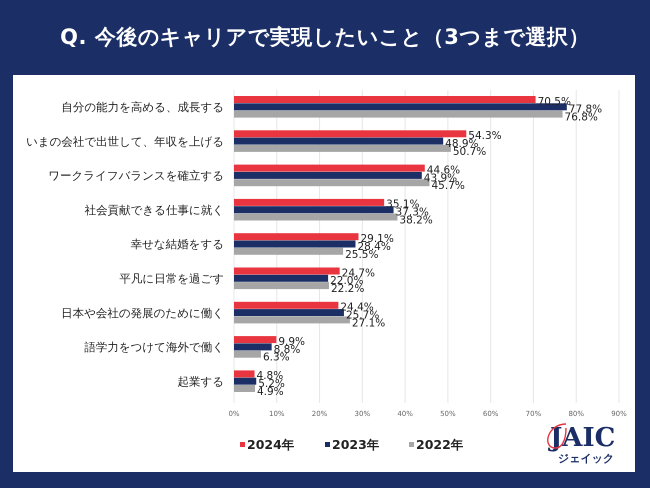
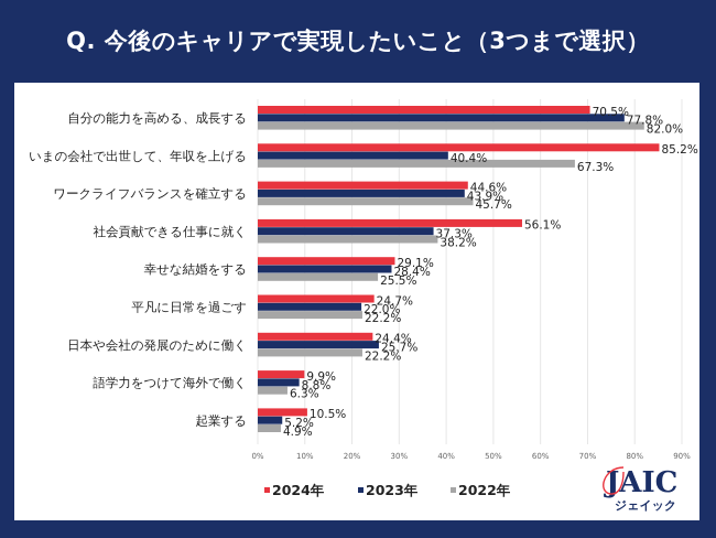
2022年/自分の能力を高める、成長する: 76.8% -> 82.0%
2024年/いまの会社で出世して、年収を上げる: 54.3% -> 85.2%
2023年/いまの会社で出世して、年収を上げる: 48.9% -> 40.4%
2022年/いまの会社で出世して、年収を上げる: 50.7% -> 67.3%
2024年/社会貢献できる仕事に就く: 35.1% -> 56.1%
2022年/日本や会社の発展のために働く: 27.1% -> 22.2%
2024年/起業する: 4.8% -> 10.5%
